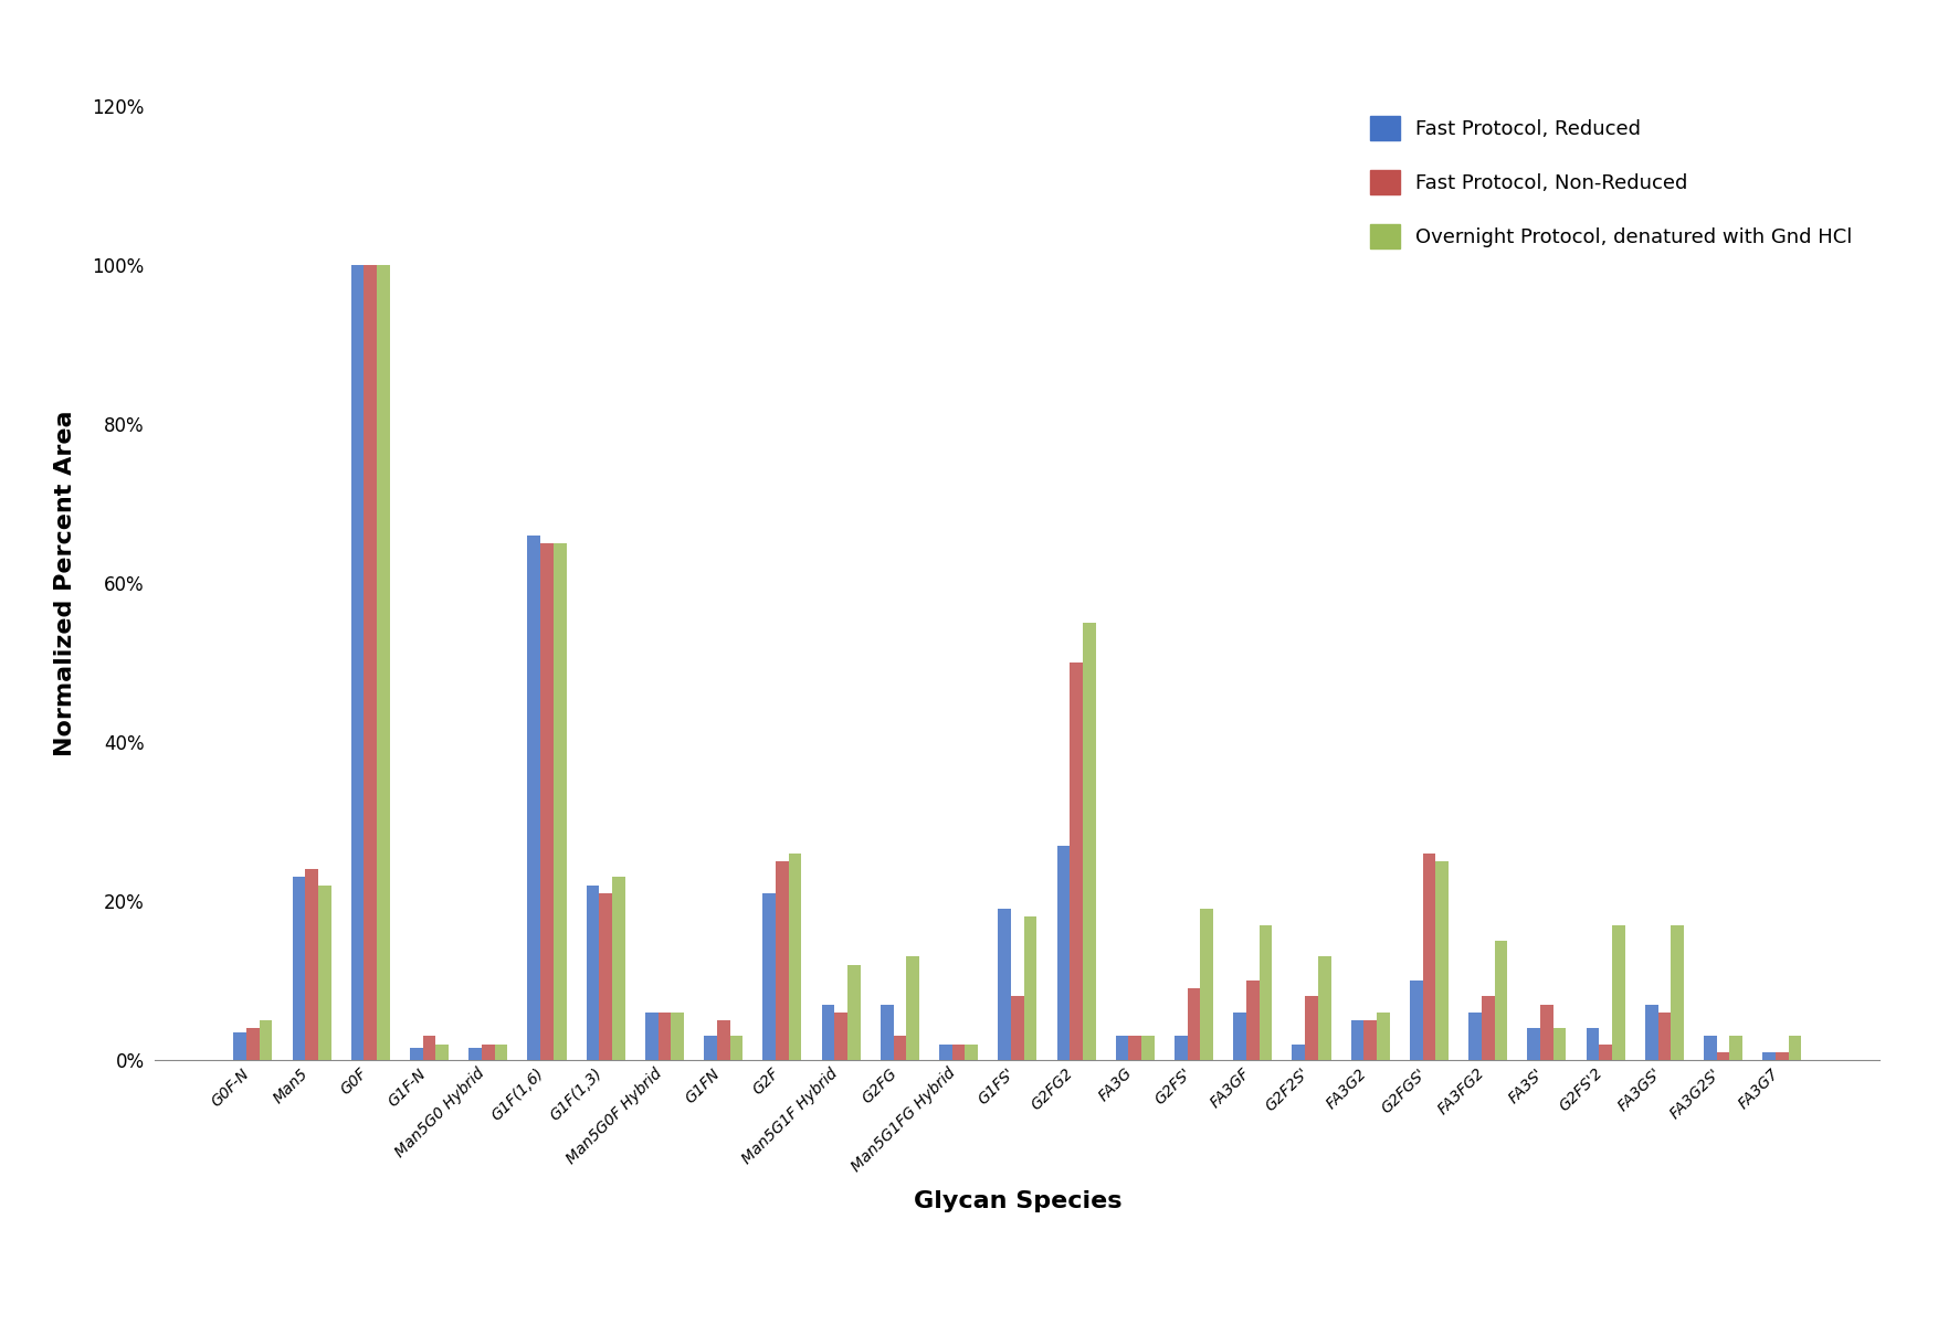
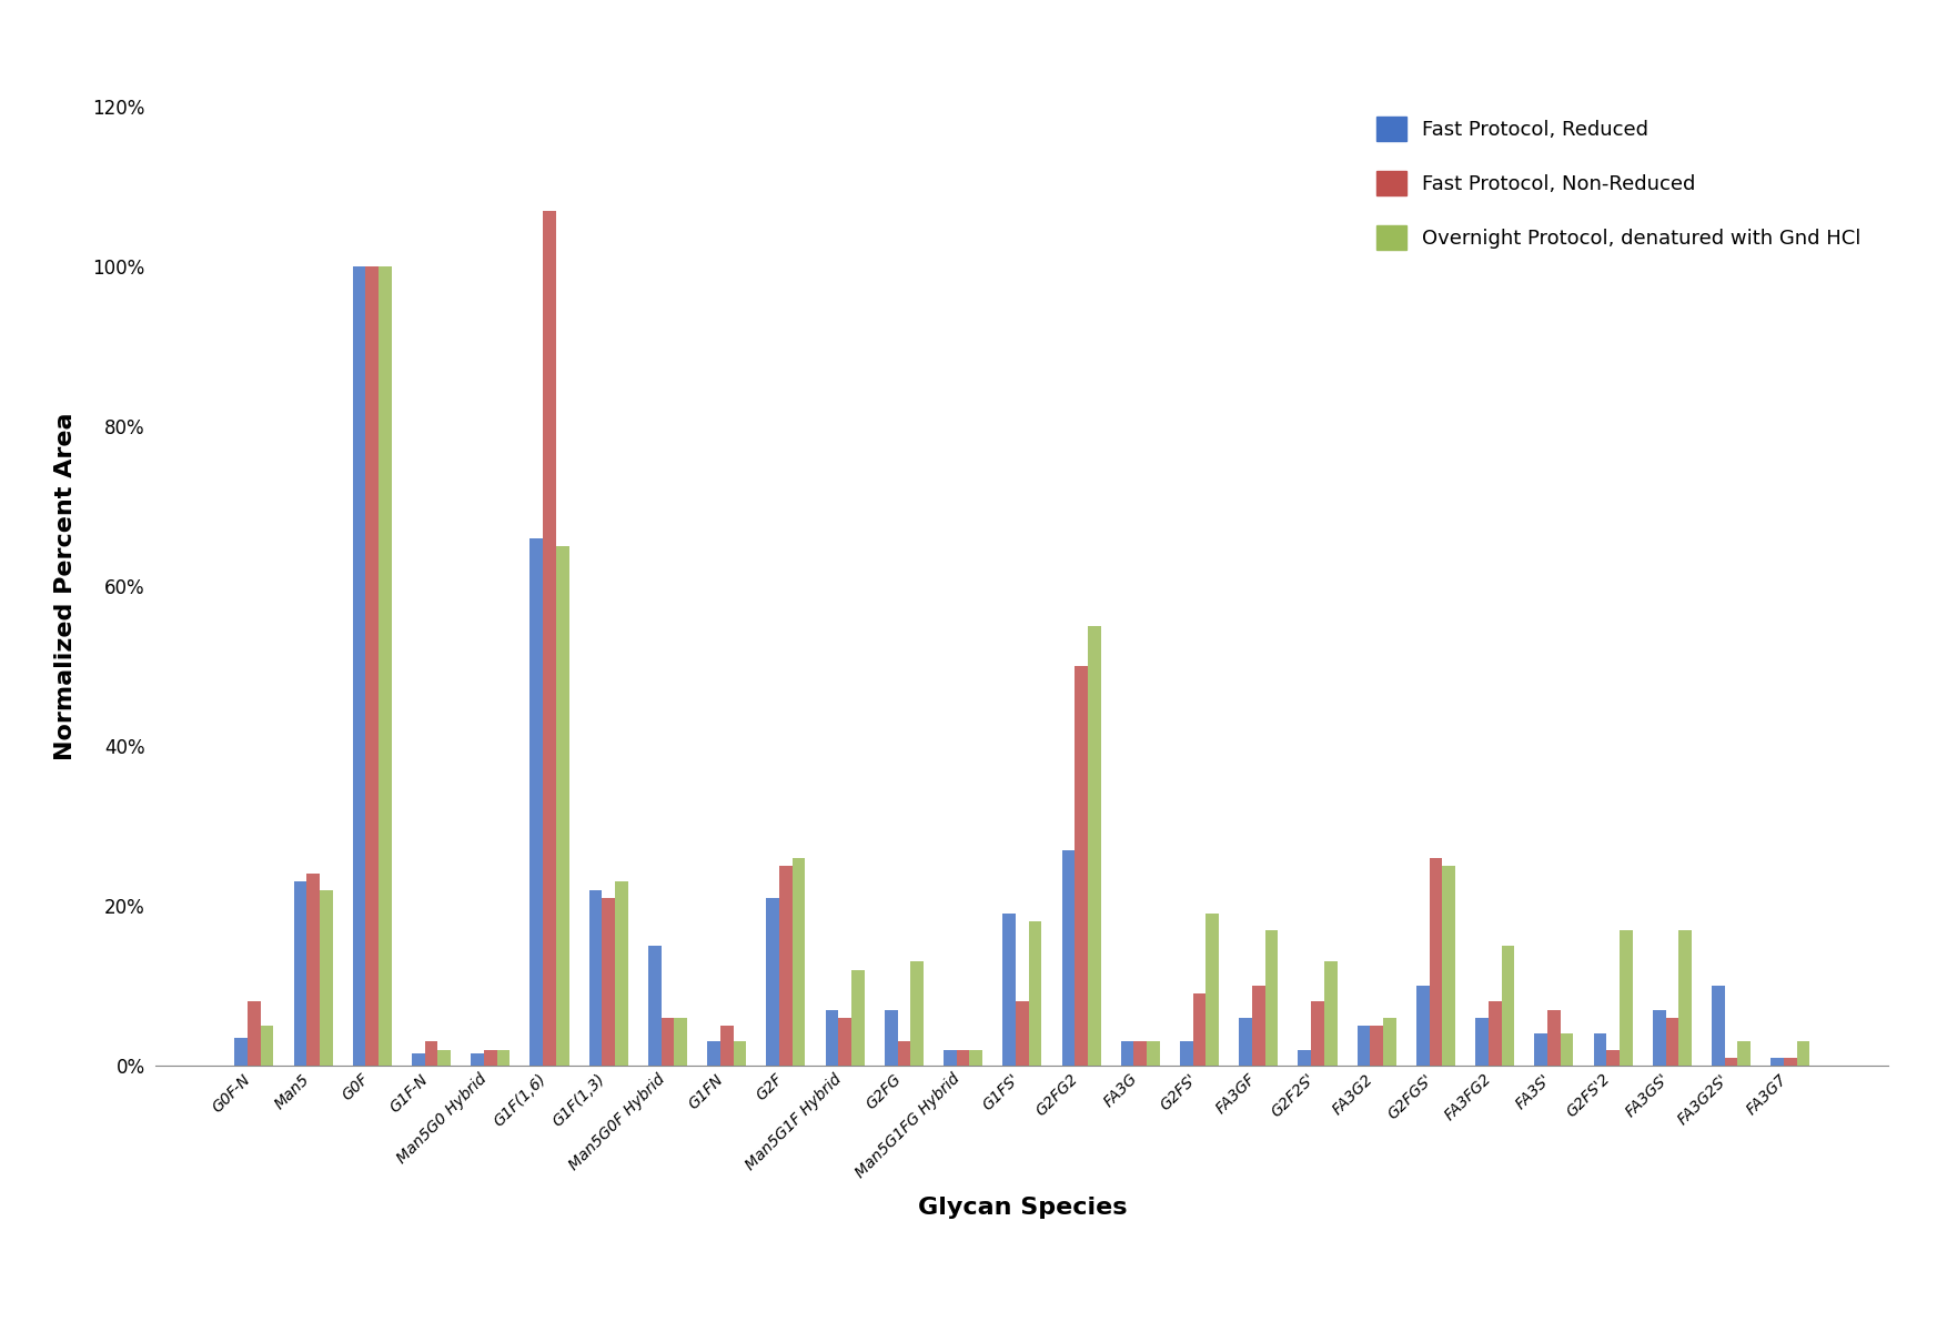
Fast Protocol, Non-Reduced/G0F-N: 4% -> 8%
Fast Protocol, Non-Reduced/G1F(1,6): 65% -> 107%
Fast Protocol, Reduced/Man5G0F Hybrid: 6.0% -> 15.0%
Fast Protocol, Reduced/FA3G2S': 3.0% -> 10.0%
